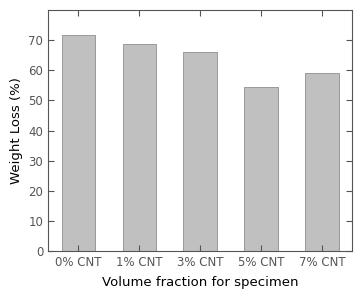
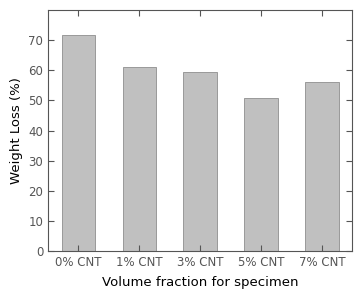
1% CNT: 68.5 -> 61.2
3% CNT: 66.0 -> 59.5
5% CNT: 54.5 -> 50.8
7% CNT: 59.0 -> 56.2
